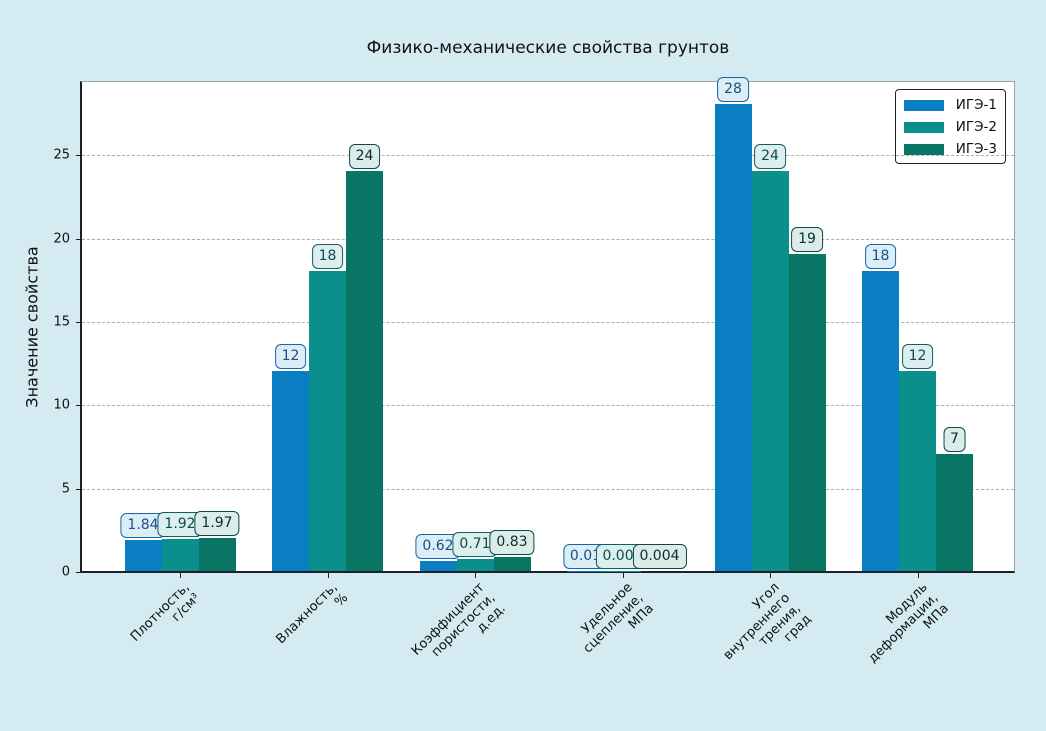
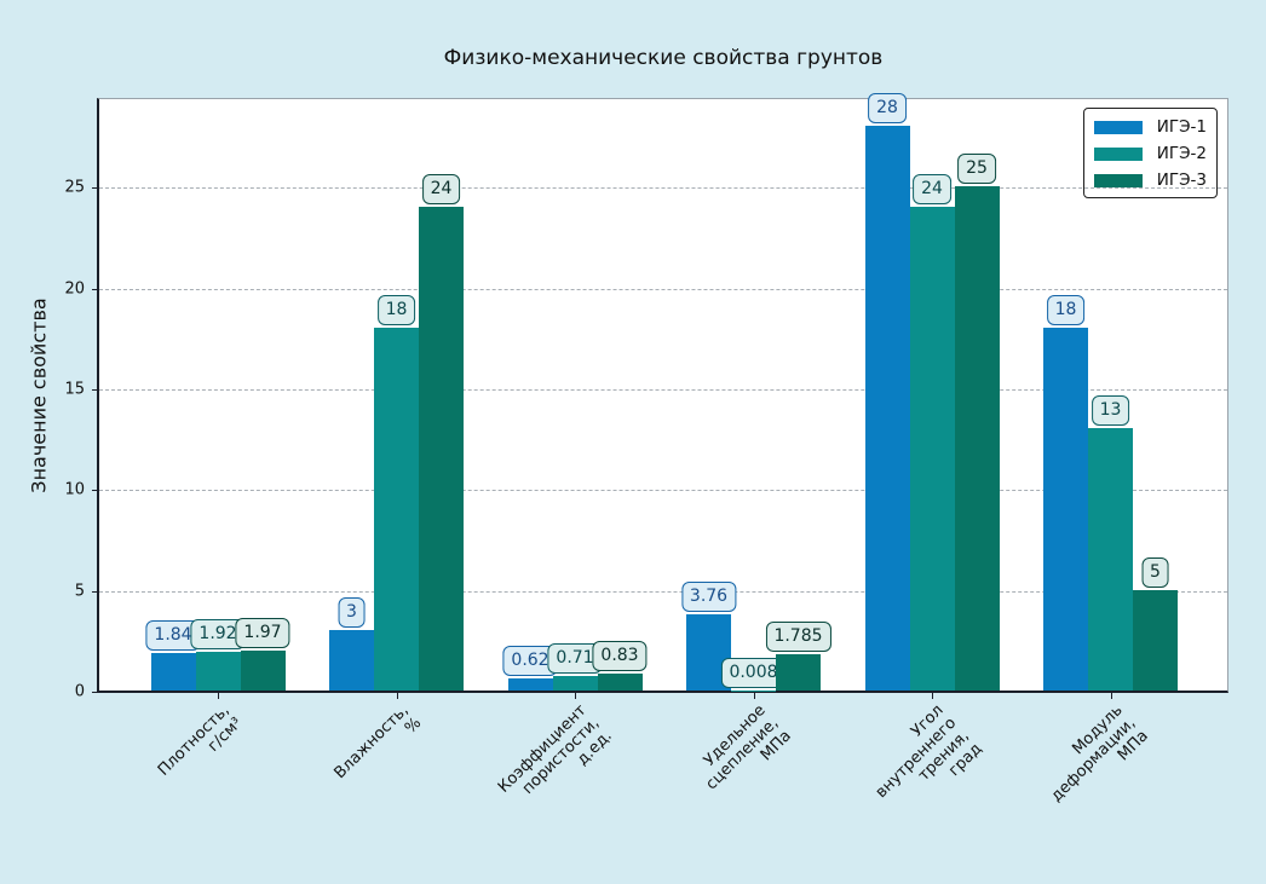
ИГЭ-1/Влажность, %: 12 -> 3
ИГЭ-1/Удельное сцепление, МПа: 0.01 -> 3.76
ИГЭ-3/Удельное сцепление, МПа: 0.004 -> 1.785
ИГЭ-3/Угол внутреннего трения, град: 19 -> 25
ИГЭ-2/Модуль деформации, МПа: 12 -> 13
ИГЭ-3/Модуль деформации, МПа: 7 -> 5
